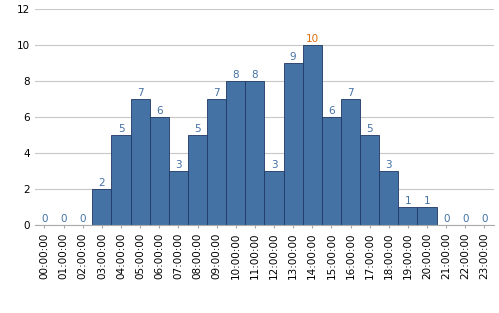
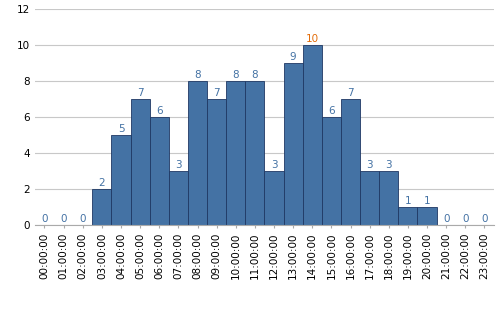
08:00:00: 5 -> 8
17:00:00: 5 -> 3
